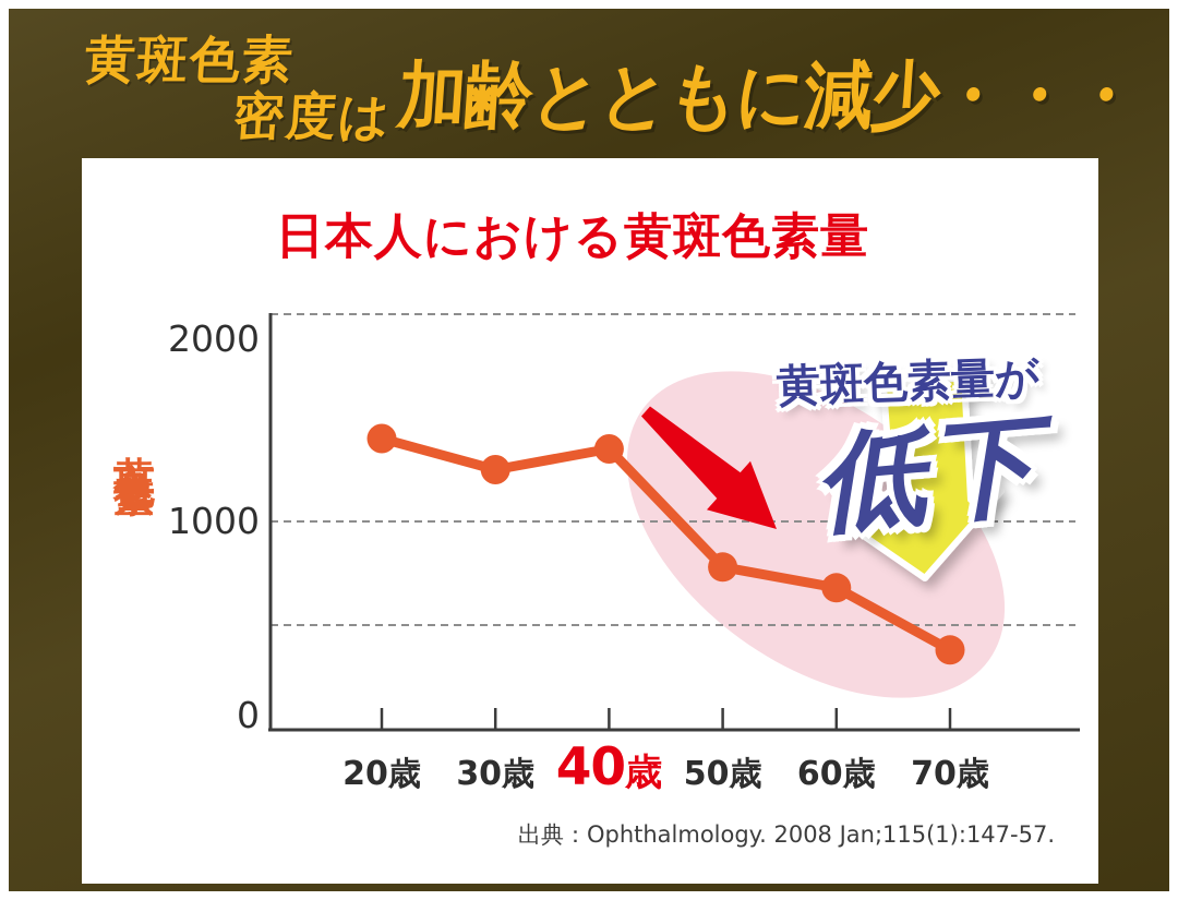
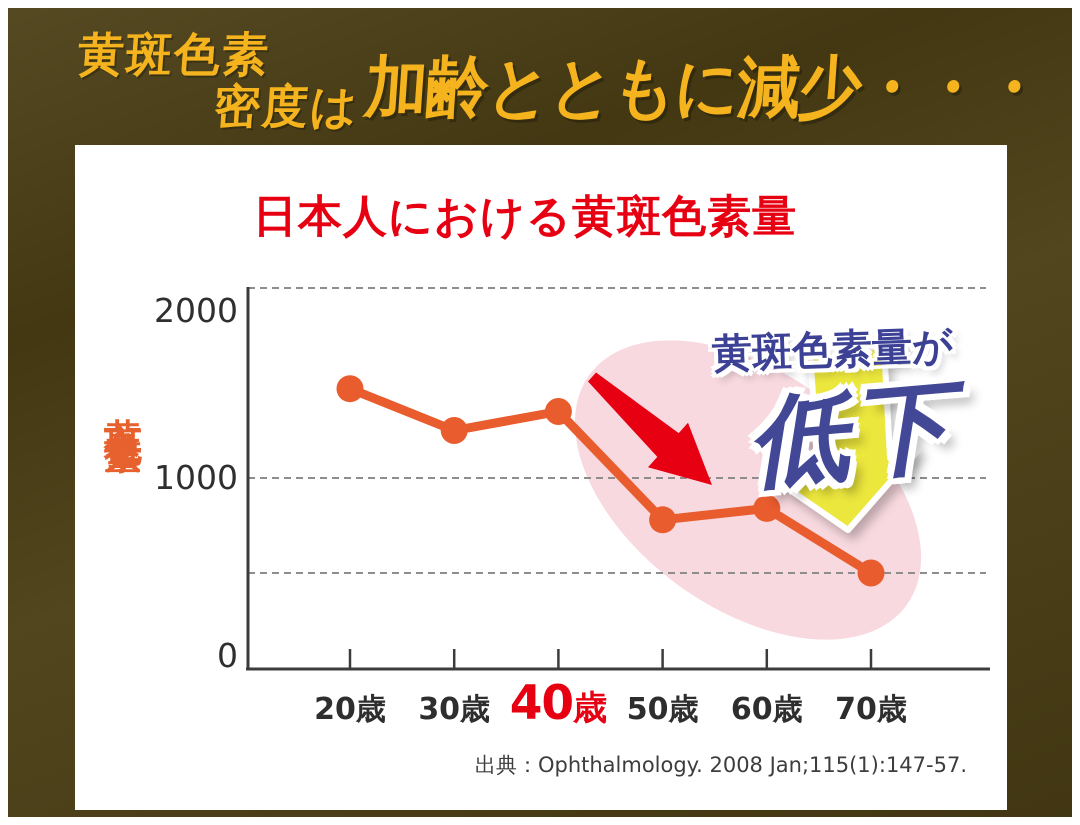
20歳: 1400 -> 1470
60歳: 680 -> 840
70歳: 380 -> 500
